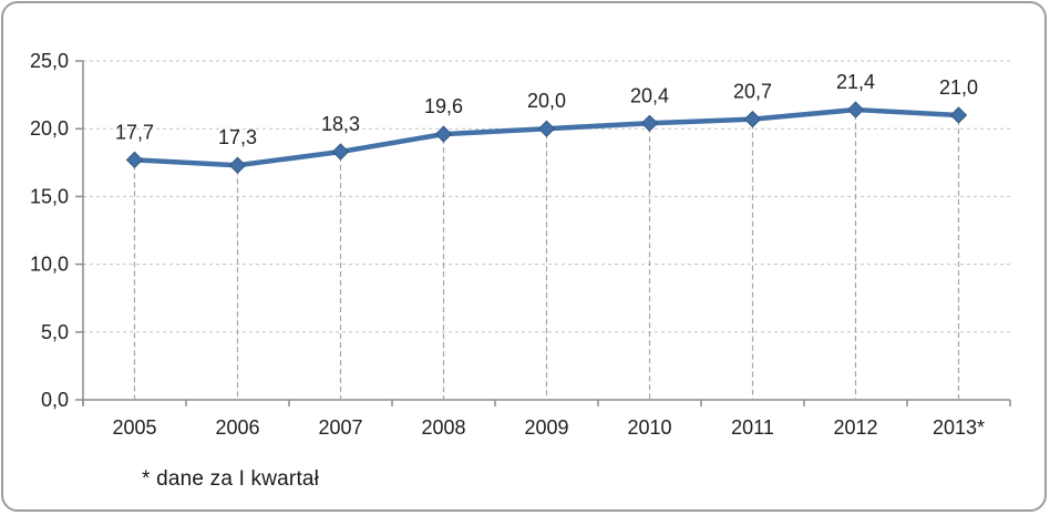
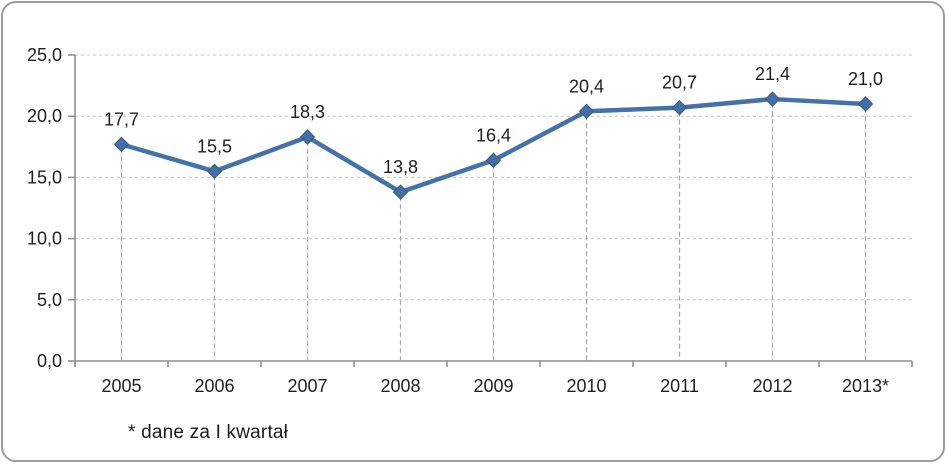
2006: 17,3 -> 15,5
2008: 19,6 -> 13,8
2009: 20,0 -> 16,4
